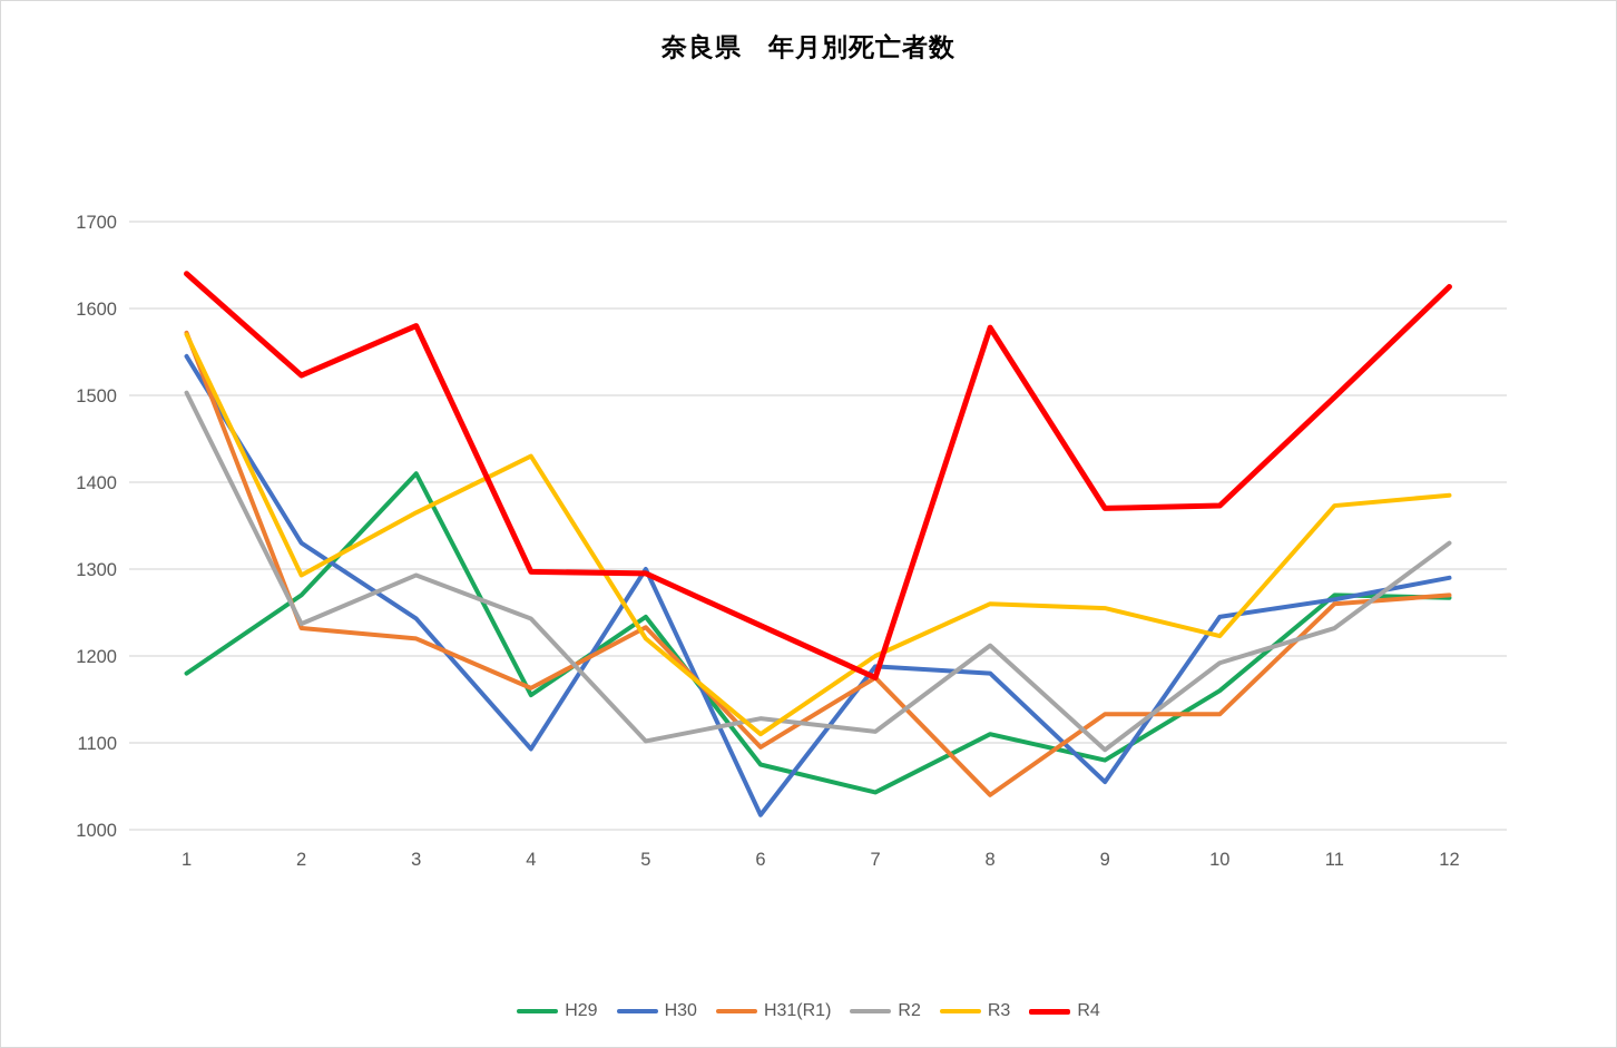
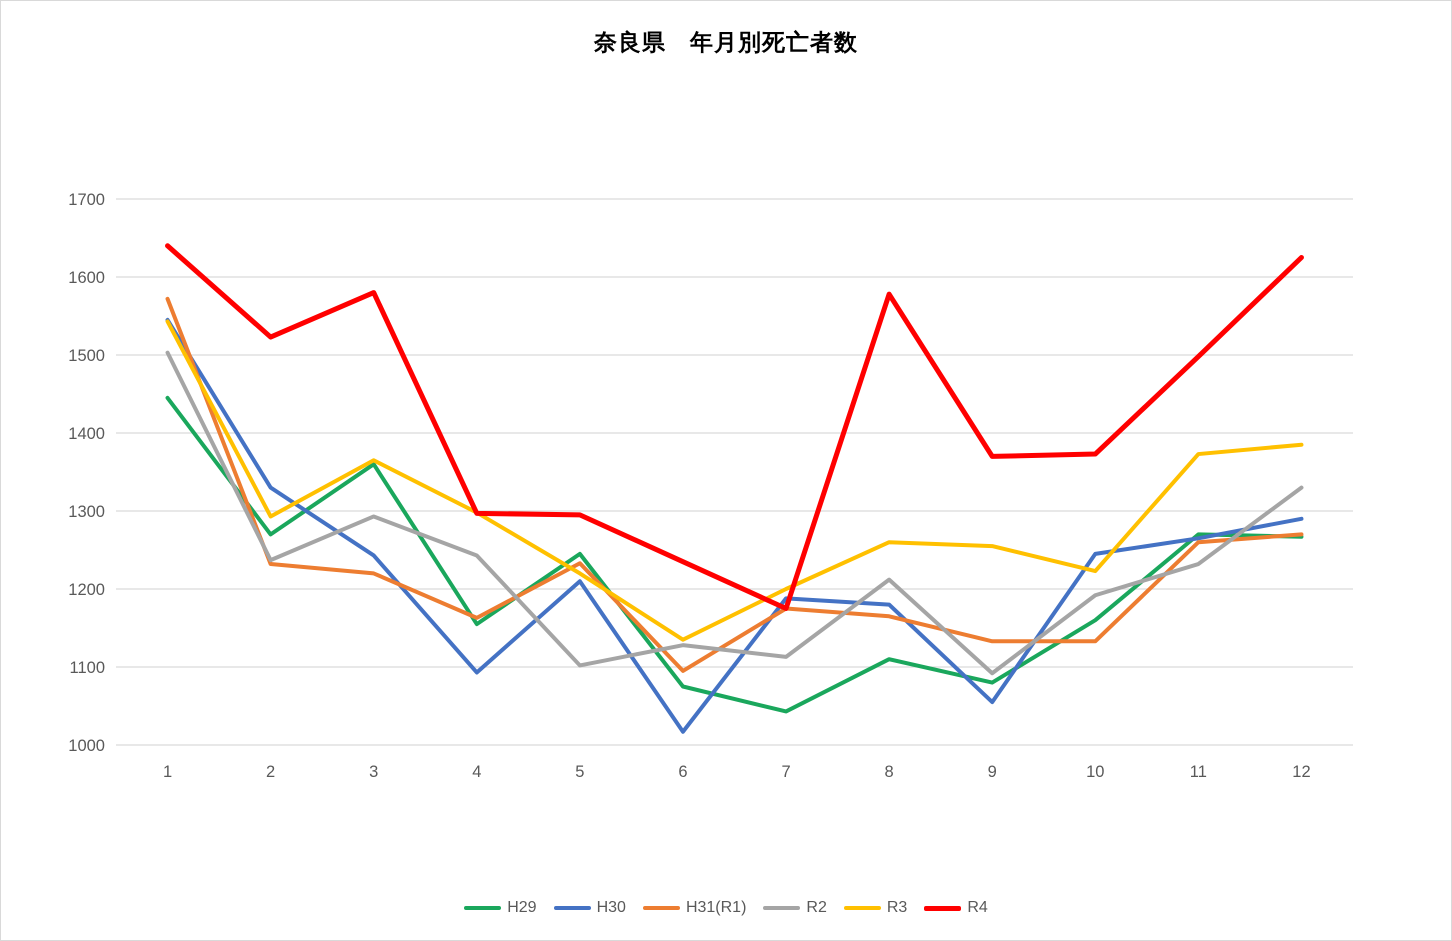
H29/1: 1180 -> 1440
R3/1: 1570 -> 1540
H29/3: 1410 -> 1360
R3/4: 1430 -> 1300
H30/5: 1300 -> 1210
R3/6: 1110 -> 1140
H31(R1)/8: 1040 -> 1160
